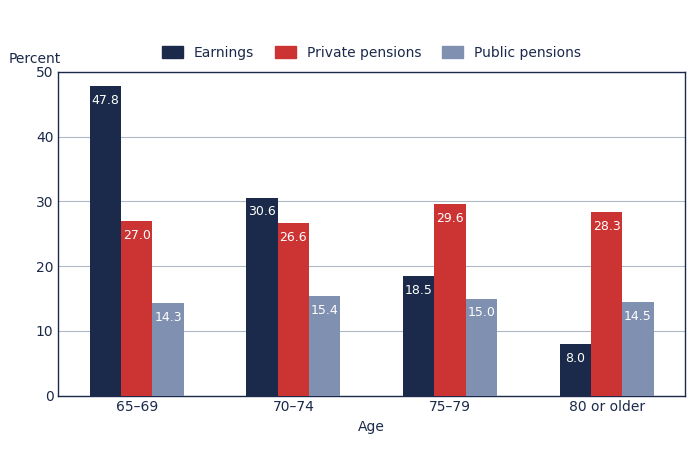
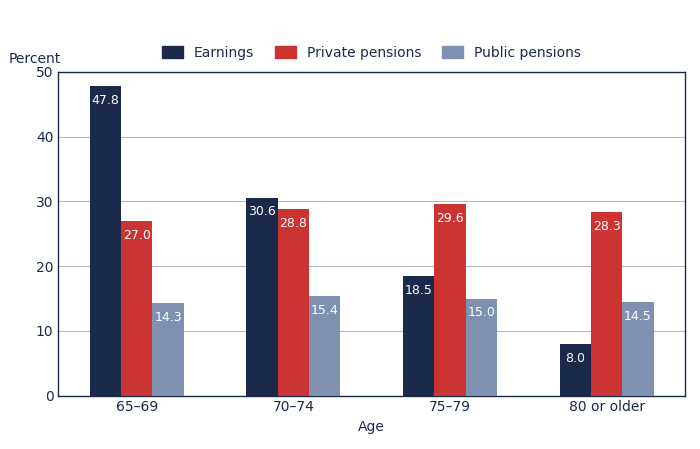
Private pensions/70–74: 26.6 -> 28.8
